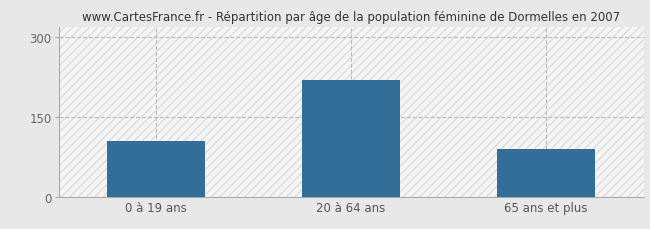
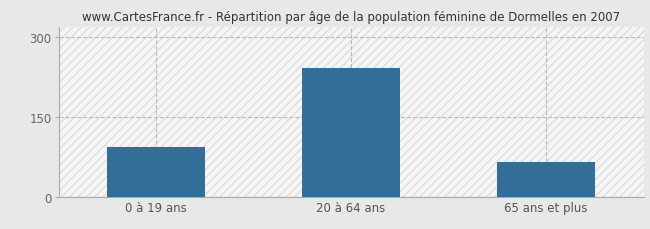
0 à 19 ans: 105 -> 94
20 à 64 ans: 220 -> 242
65 ans et plus: 90 -> 66
